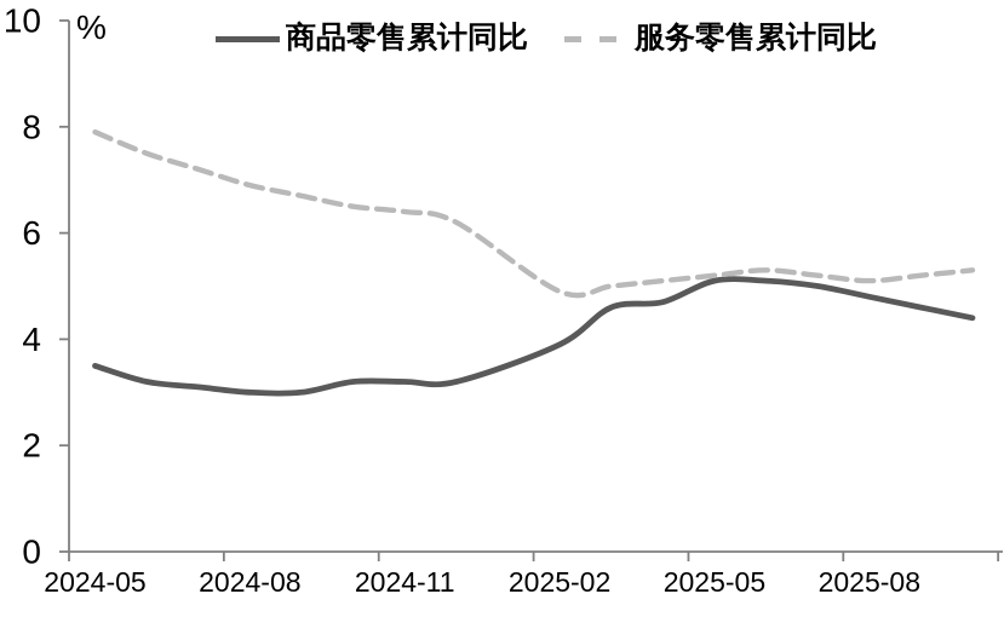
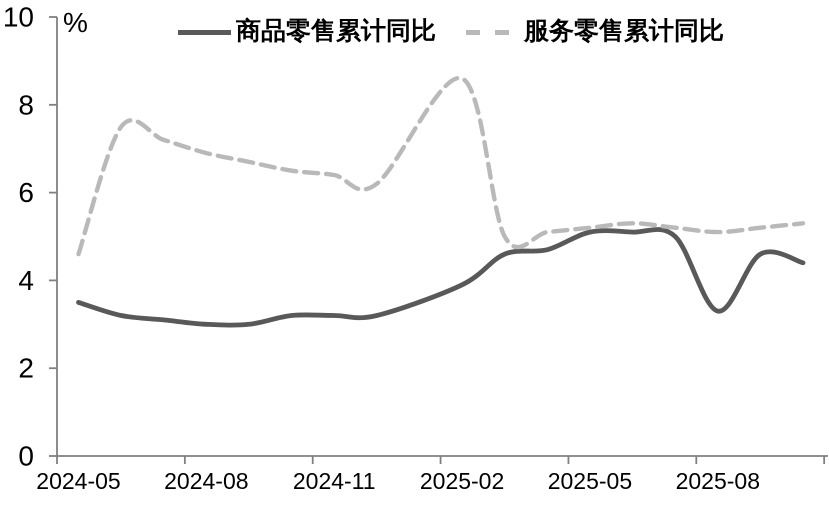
服务零售累计同比/2024-05: 7.9 -> 4.6
服务零售累计同比/2025-02: 4.9 -> 8.6
商品零售累计同比/2025-08: 4.8 -> 3.3
